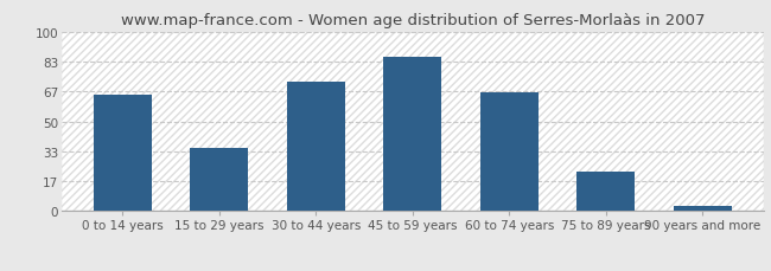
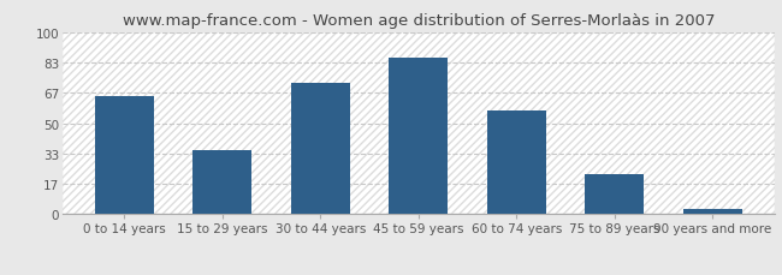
60 to 74 years: 66 -> 57
